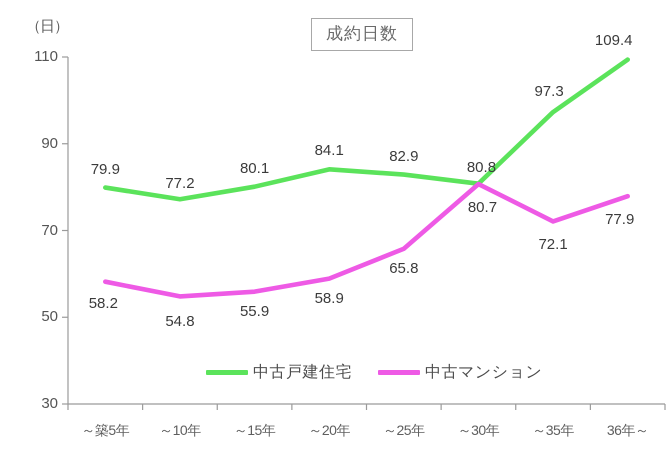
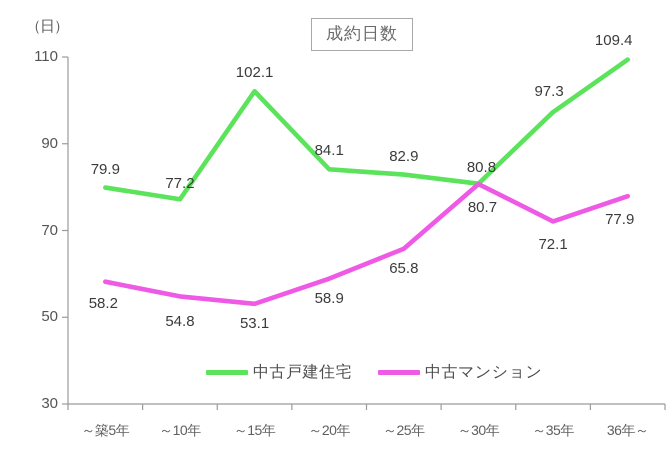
中古戸建住宅/～15年: 80.1 -> 102.1
中古マンション/～15年: 55.9 -> 53.1
